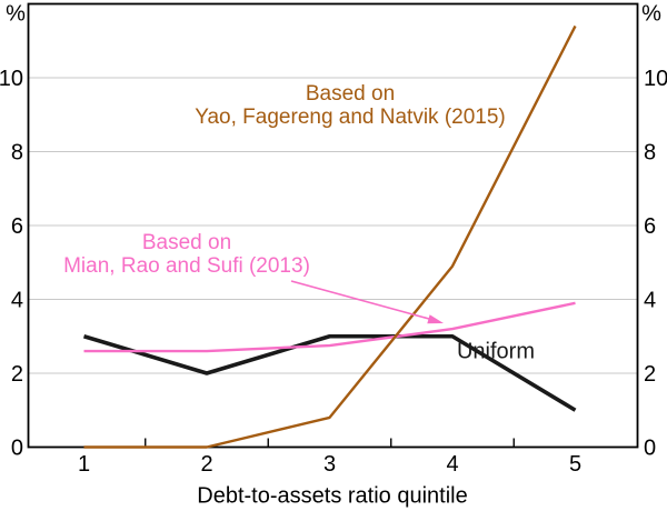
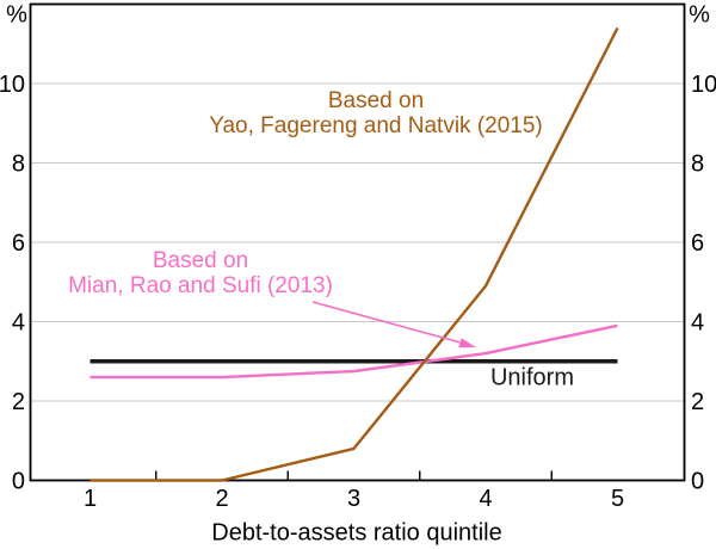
Uniform/2: 2 -> 3
Uniform/5: 1 -> 3
